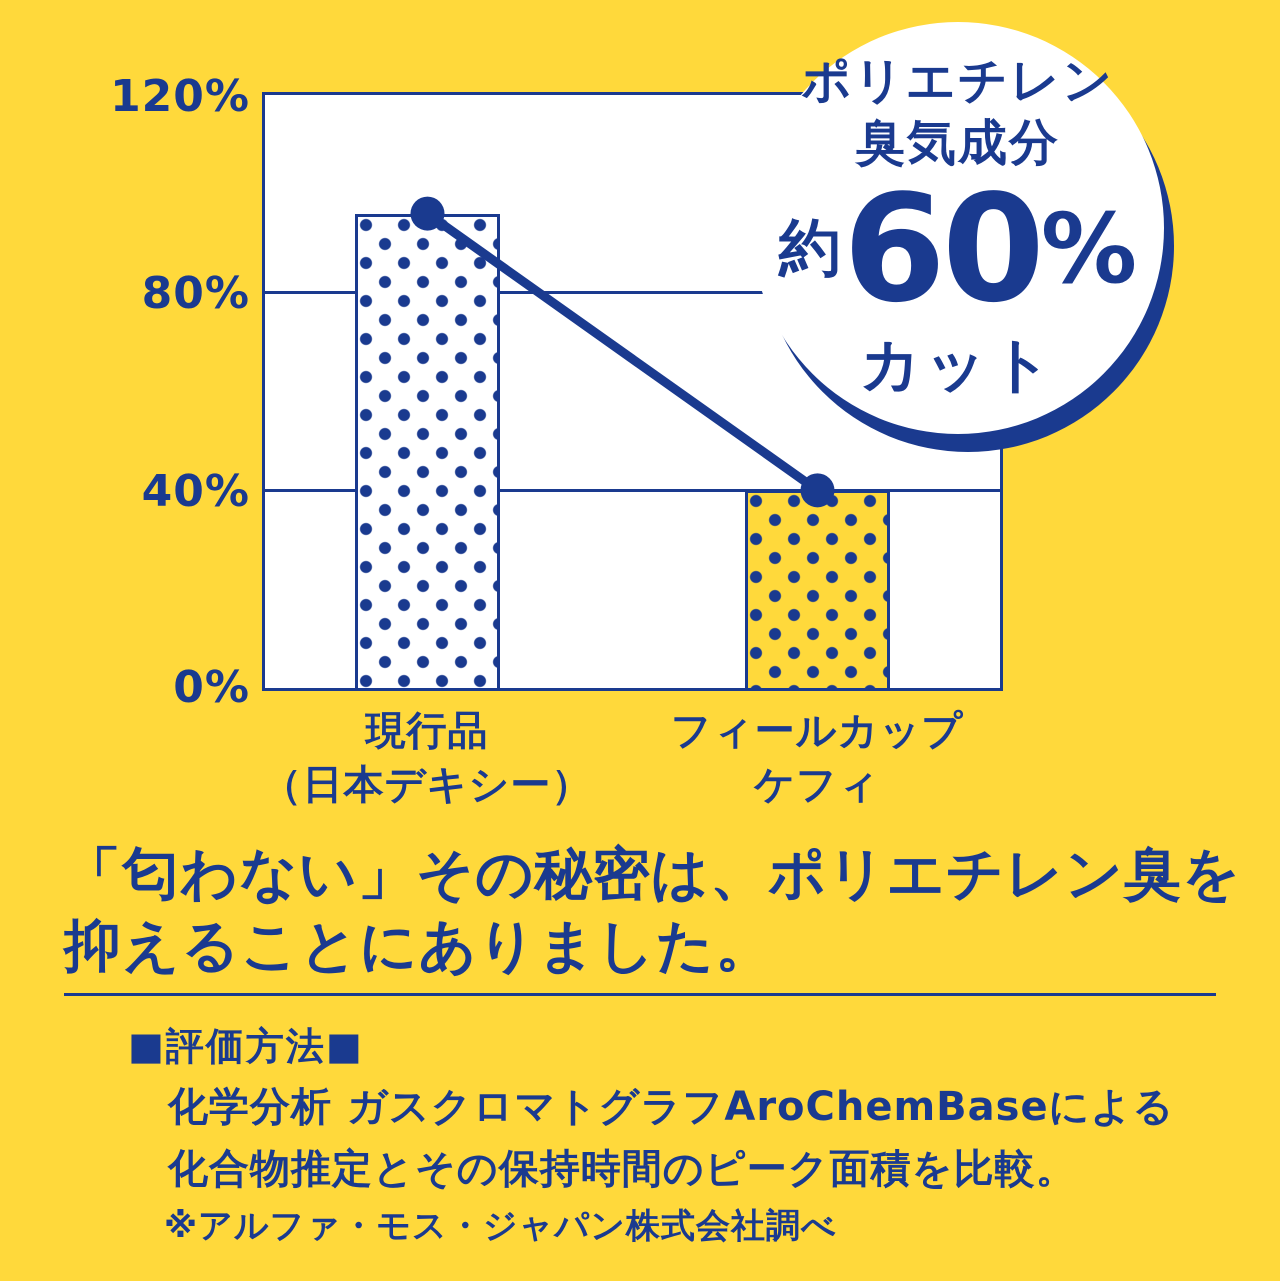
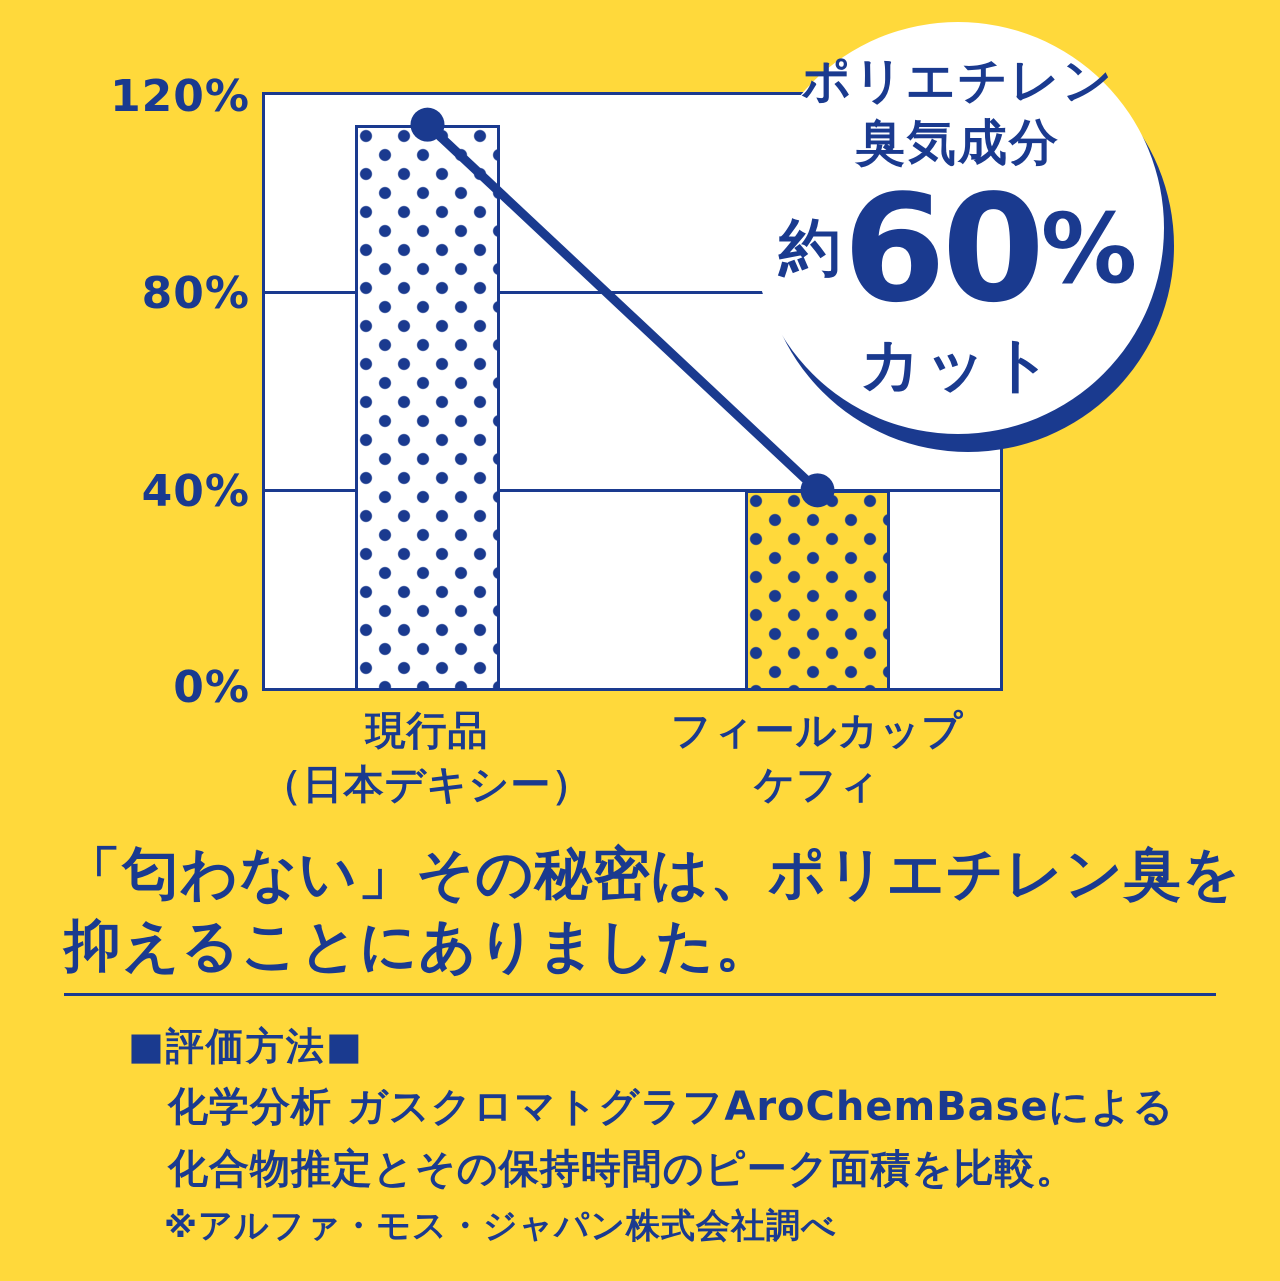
現行品（日本デキシー）: 96% -> 114%
